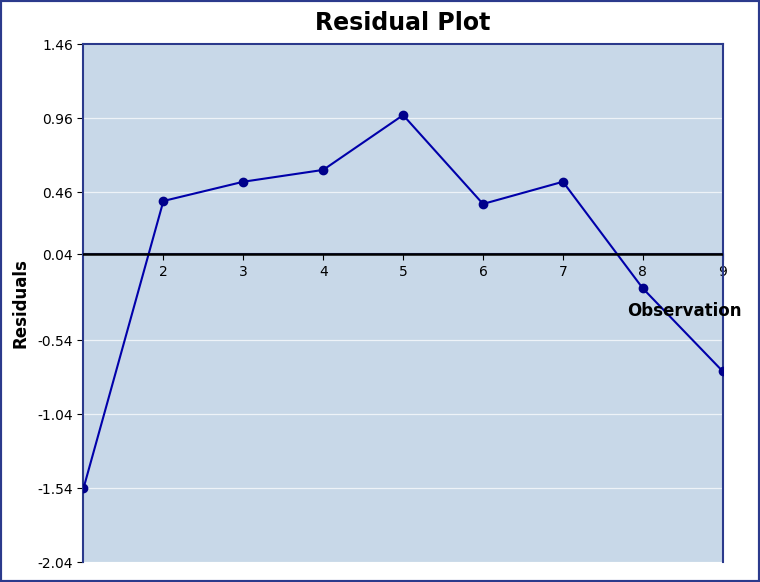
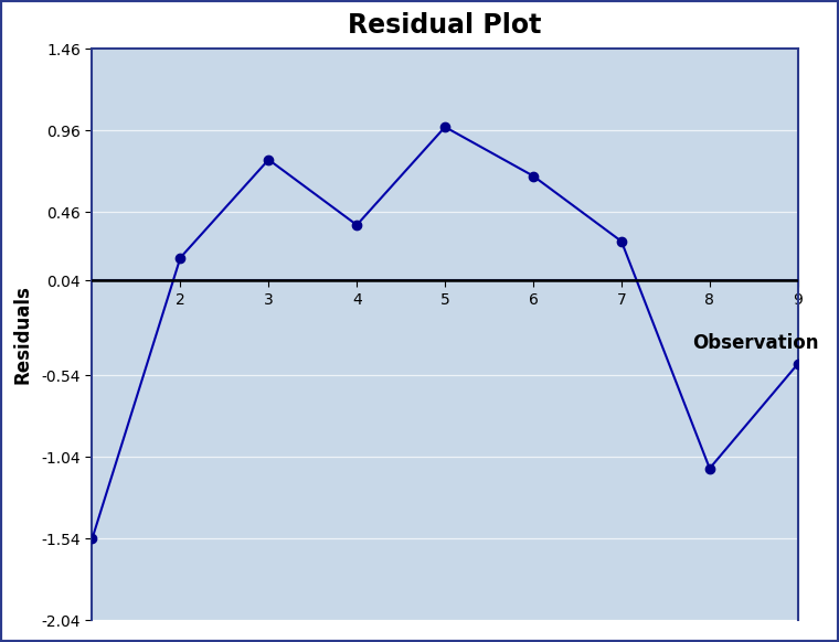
2: 0.40 -> 0.18
3: 0.53 -> 0.78
4: 0.61 -> 0.38
6: 0.38 -> 0.68
7: 0.53 -> 0.28
8: -0.19 -> -1.11
9: -0.75 -> -0.47
